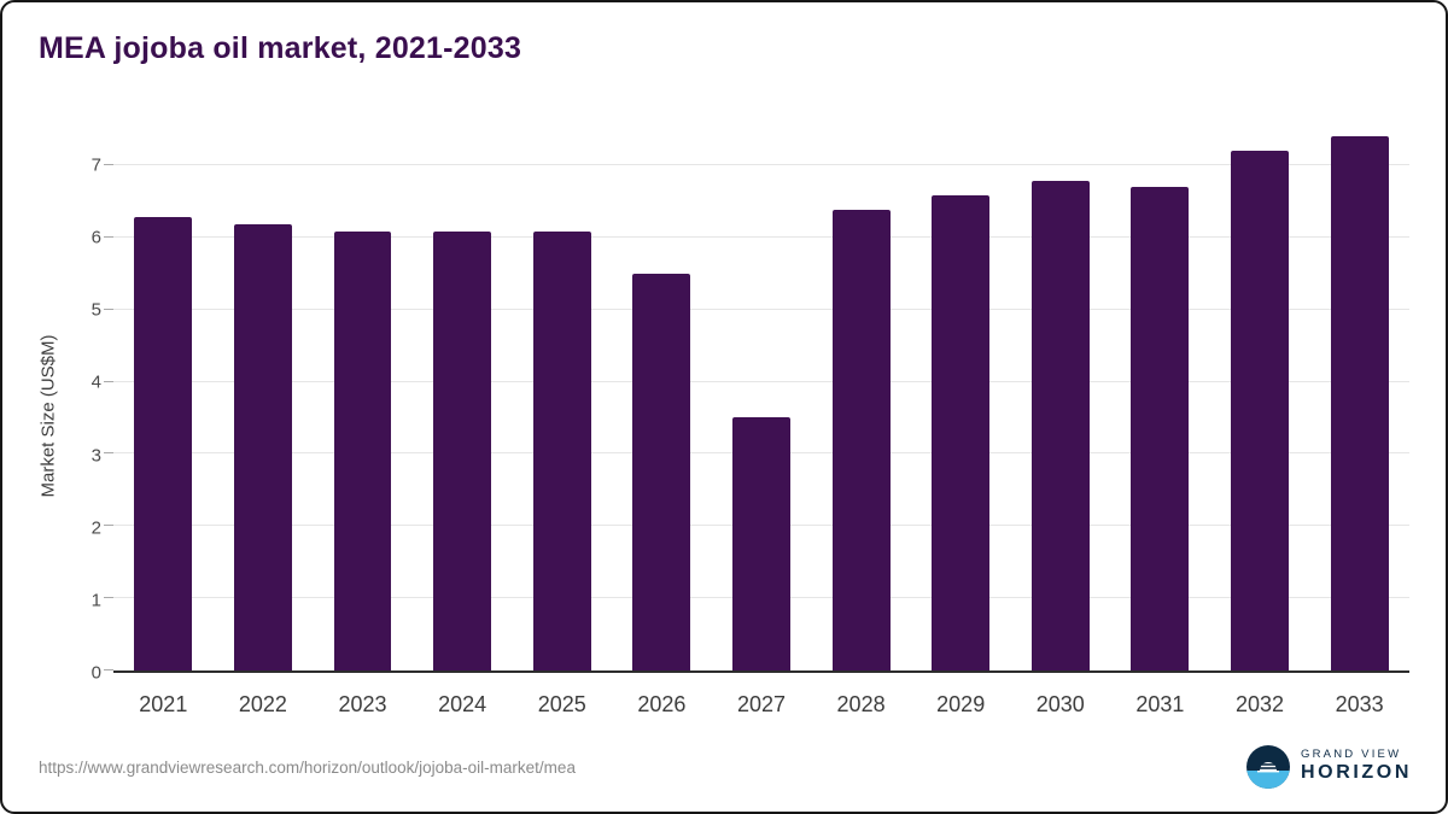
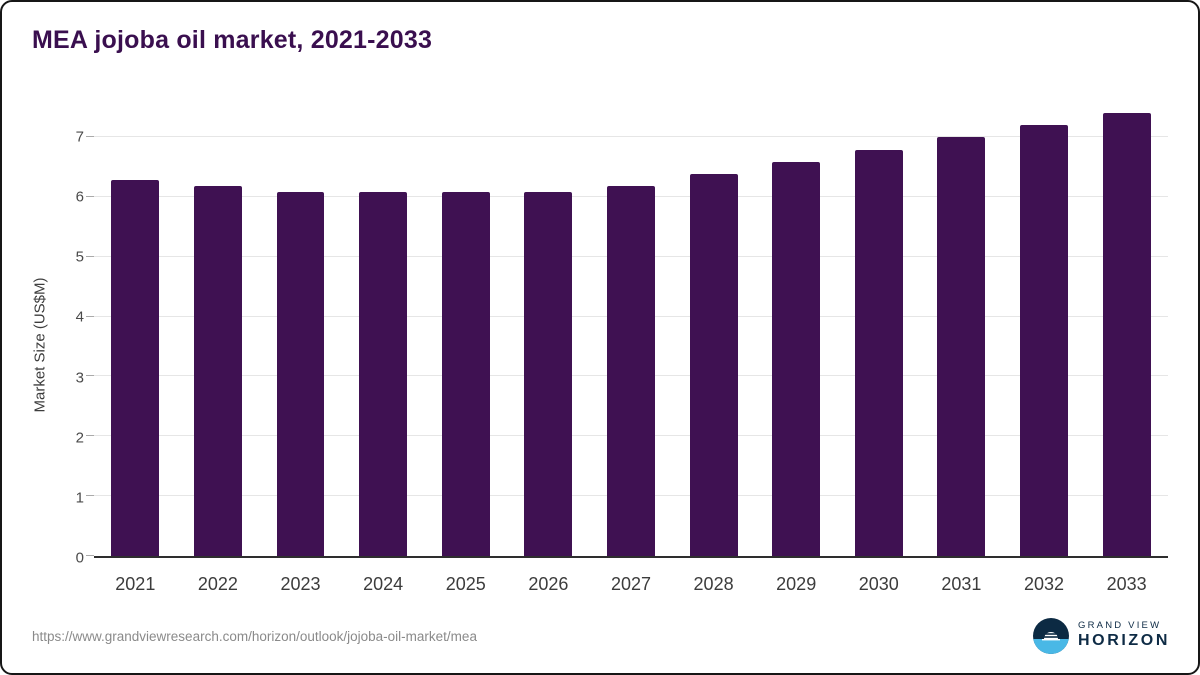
2026: 5.5 -> 6.1
2027: 3.5 -> 6.2
2031: 6.7 -> 7.0
